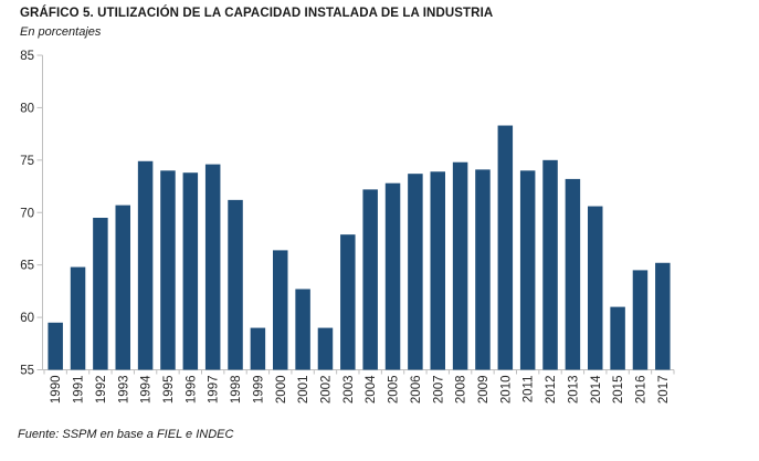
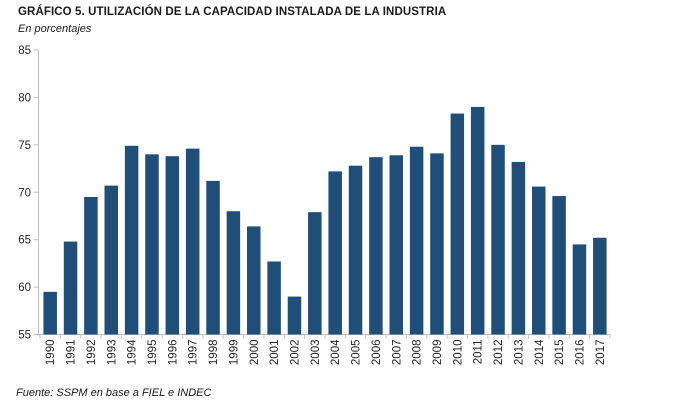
1999: 59 -> 68
2011: 74 -> 79
2015: 61 -> 70
